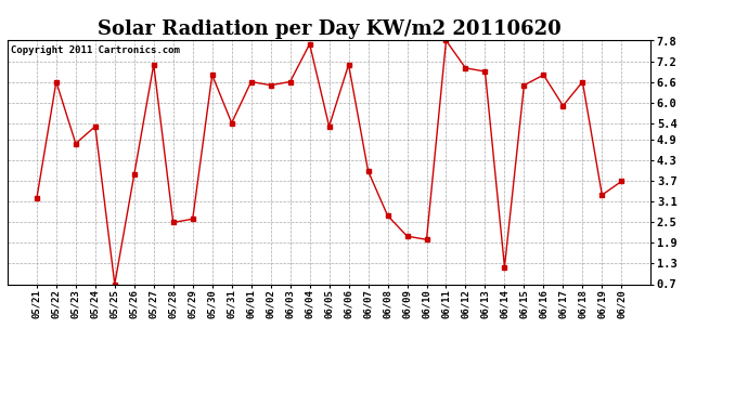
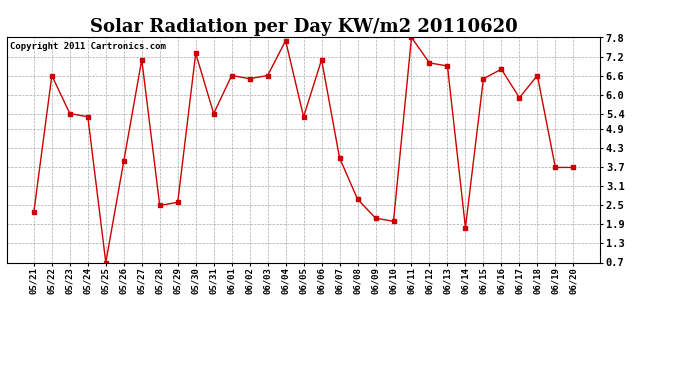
05/21: 3.2 -> 2.3
05/23: 4.8 -> 5.4
05/30: 6.8 -> 7.3
06/14: 1.2 -> 1.8
06/19: 3.3 -> 3.7
